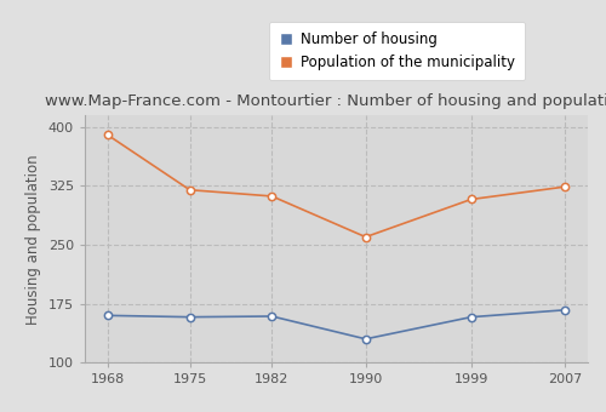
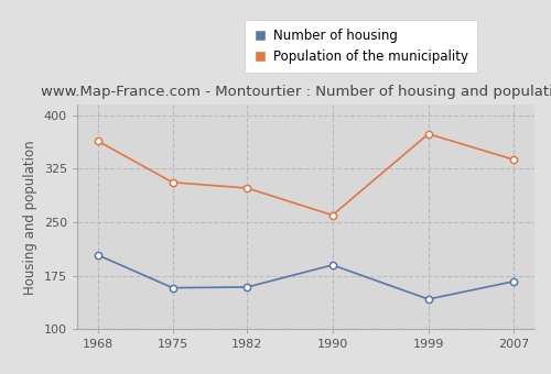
Number of housing/1968: 160 -> 204
Population of the municipality/1968: 390 -> 364
Population of the municipality/1975: 320 -> 306
Population of the municipality/1982: 312 -> 298
Number of housing/1990: 130 -> 190
Number of housing/1999: 158 -> 142
Population of the municipality/1999: 308 -> 374
Population of the municipality/2007: 324 -> 338
